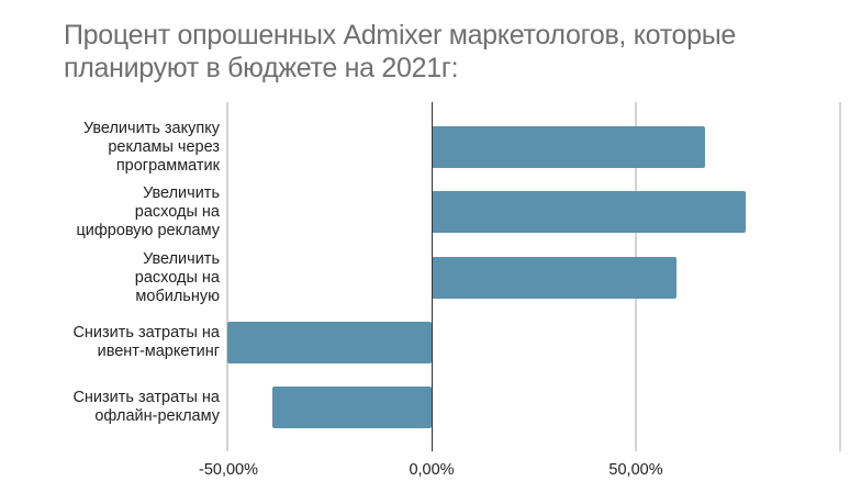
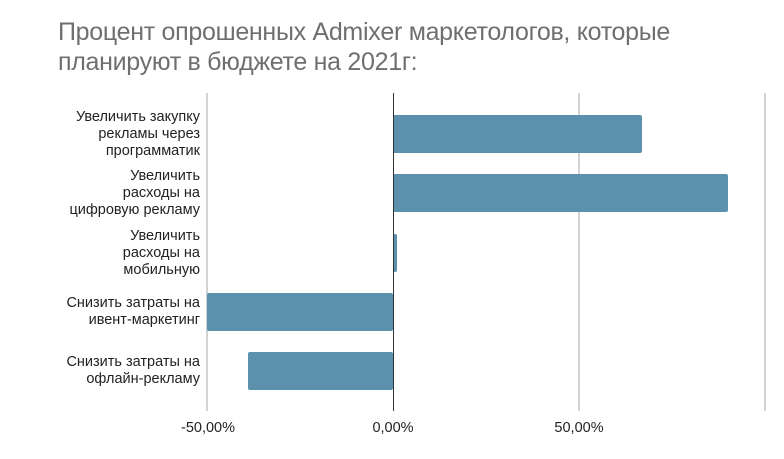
Увеличить расходы на цифровую рекламу: 77% -> 90%
Увеличить расходы на мобильную: 60% -> 1%
